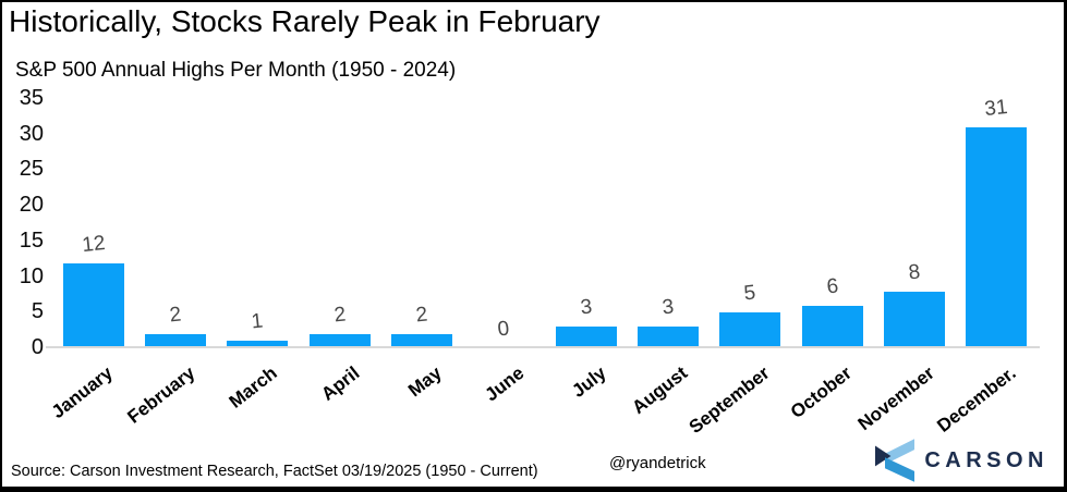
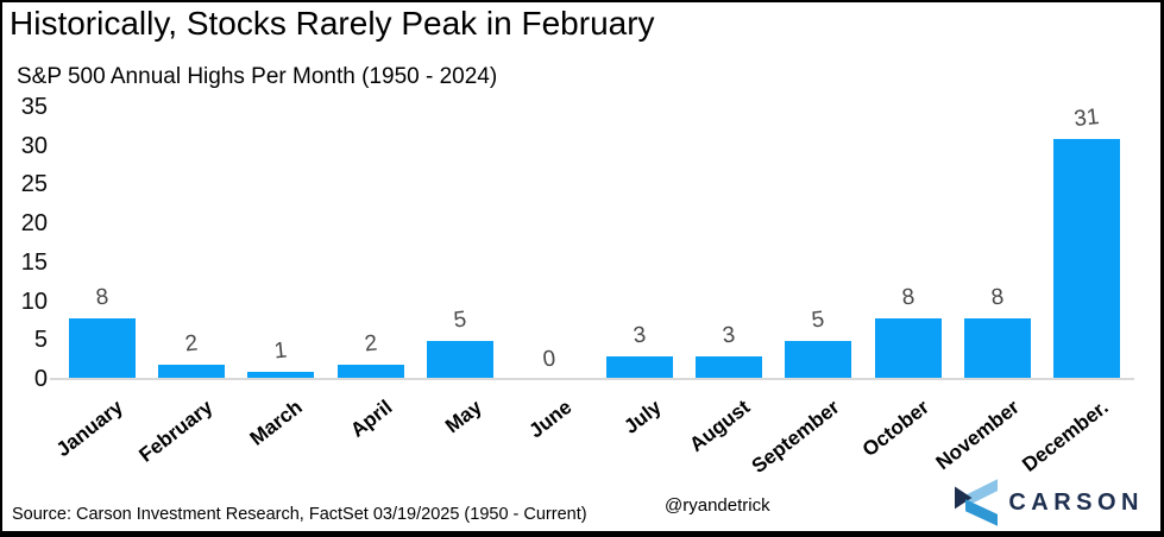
January: 12 -> 8
May: 2 -> 5
October: 6 -> 8
